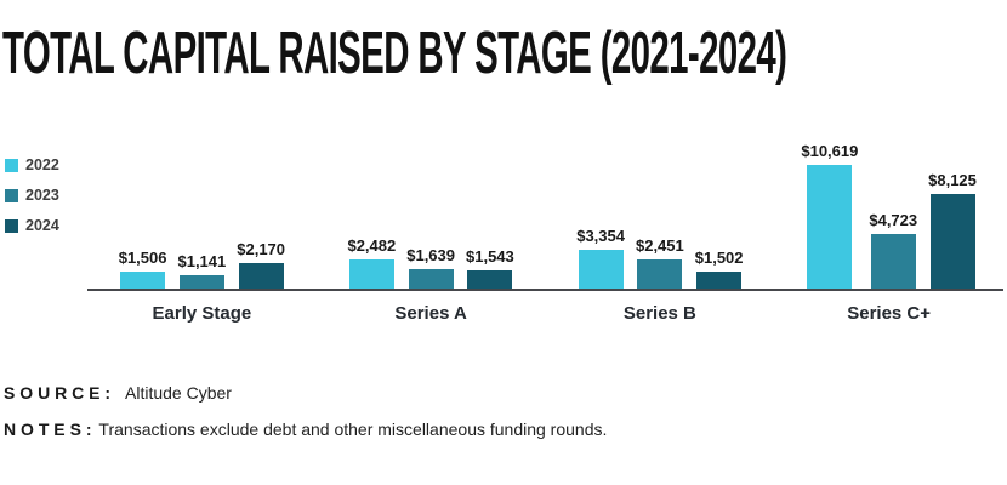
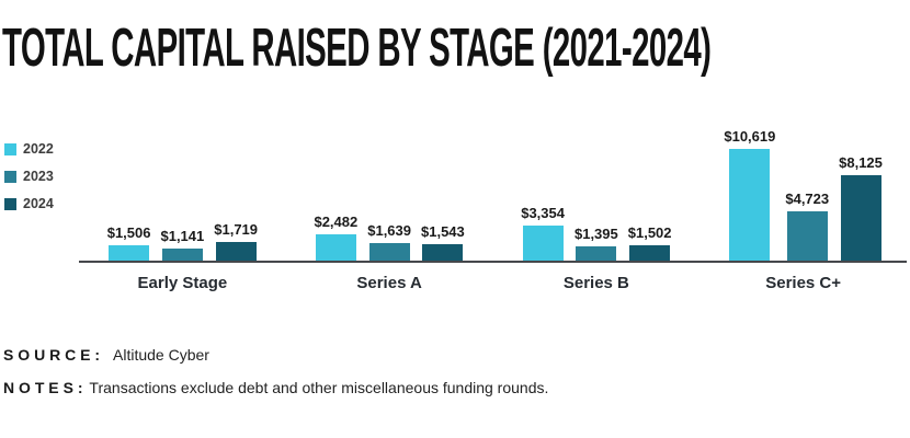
2024/Early Stage: $2,170 -> $1,719
2023/Series B: $2,451 -> $1,395
